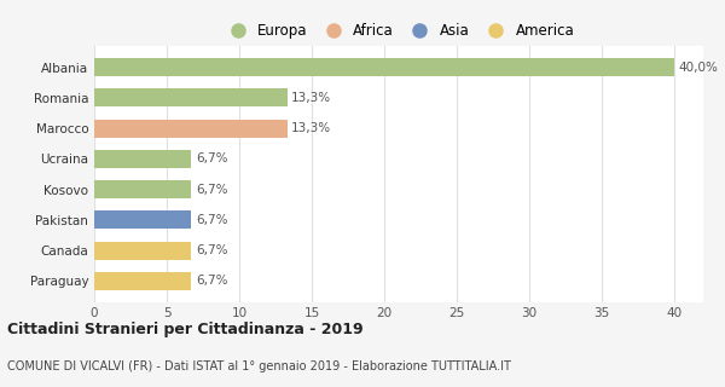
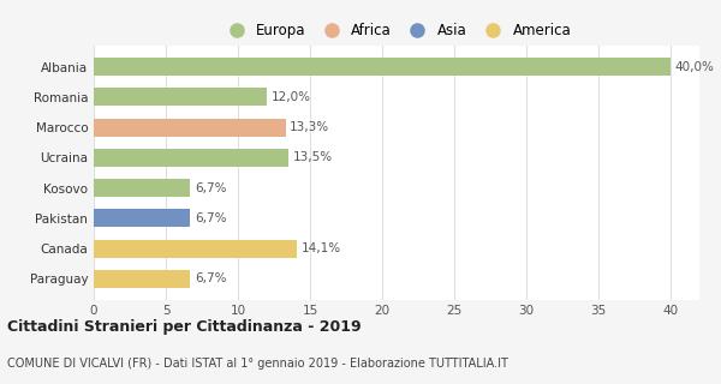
Romania: 13,3% -> 12,0%
Ucraina: 6,7% -> 13,5%
Canada: 6,7% -> 14,1%
